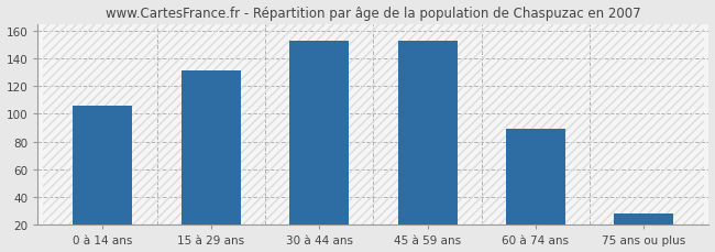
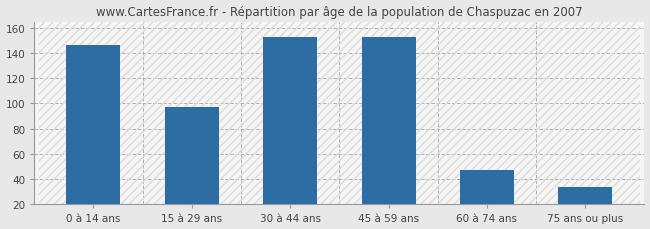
0 à 14 ans: 106 -> 146
15 à 29 ans: 131 -> 97
60 à 74 ans: 89 -> 47
75 ans ou plus: 28 -> 34
